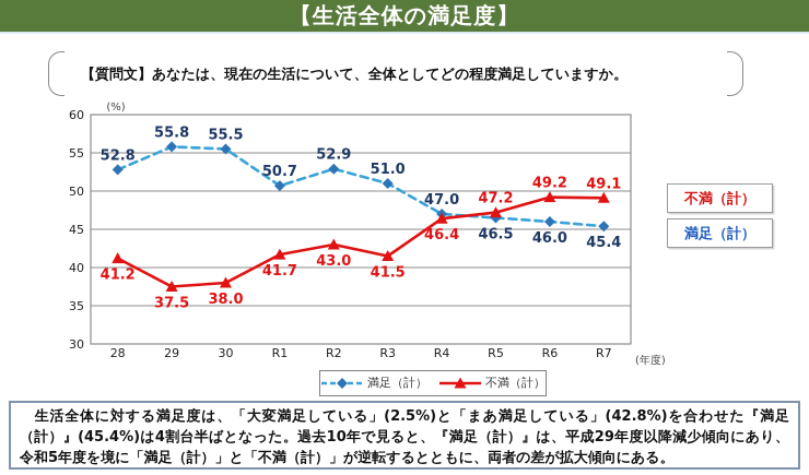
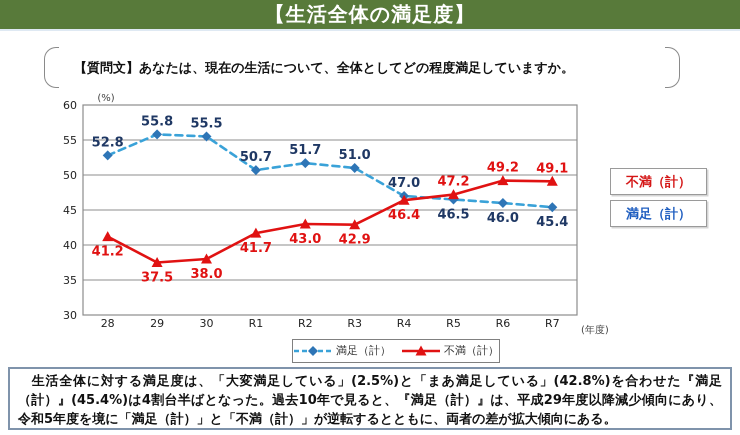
満足（計）/R2: 52.9 -> 51.7
不満（計）/R3: 41.5 -> 42.9
